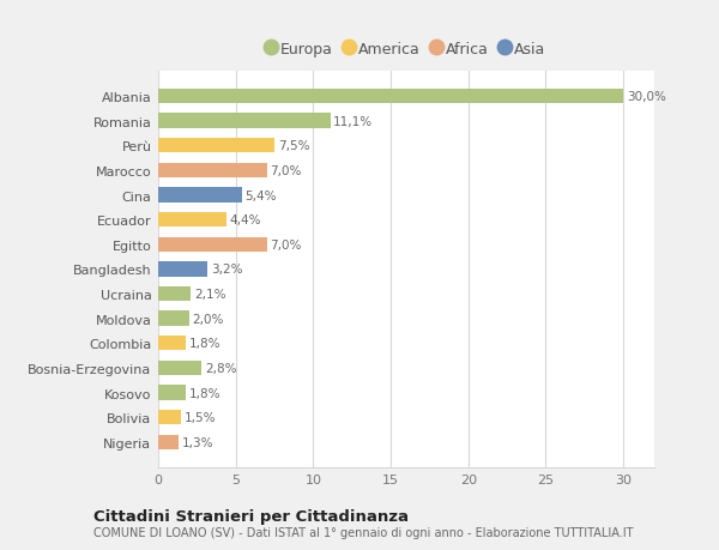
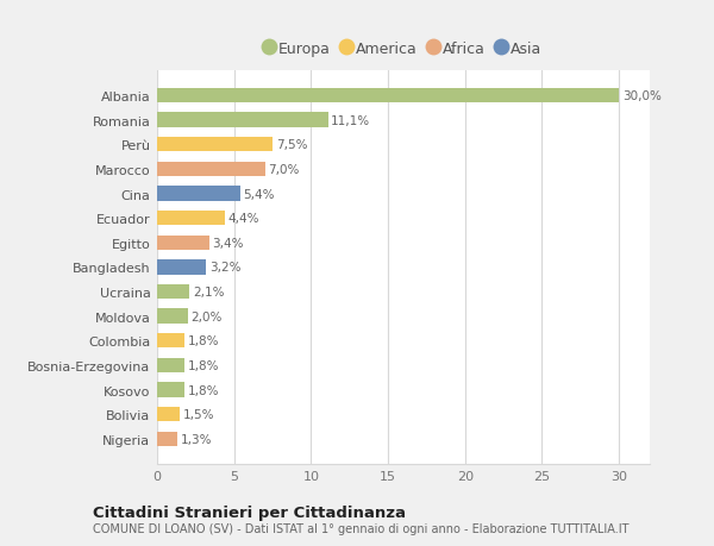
Egitto: 7,0% -> 3,4%
Bosnia-Erzegovina: 2,8% -> 1,8%
